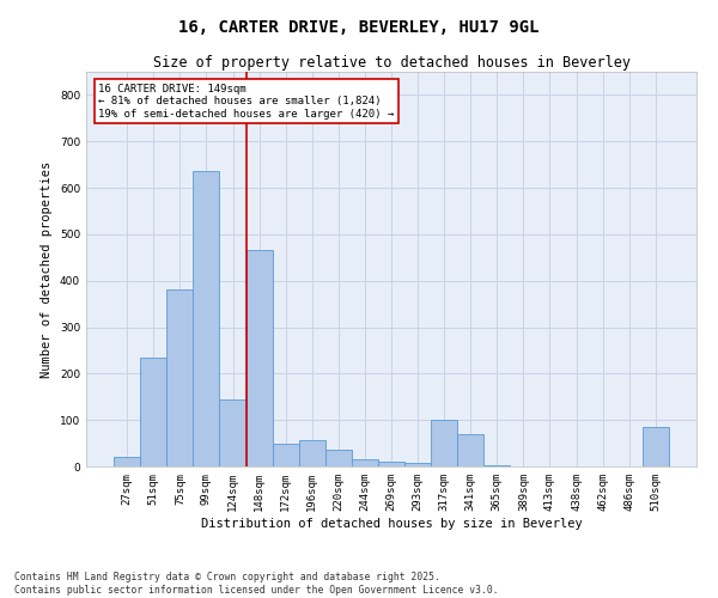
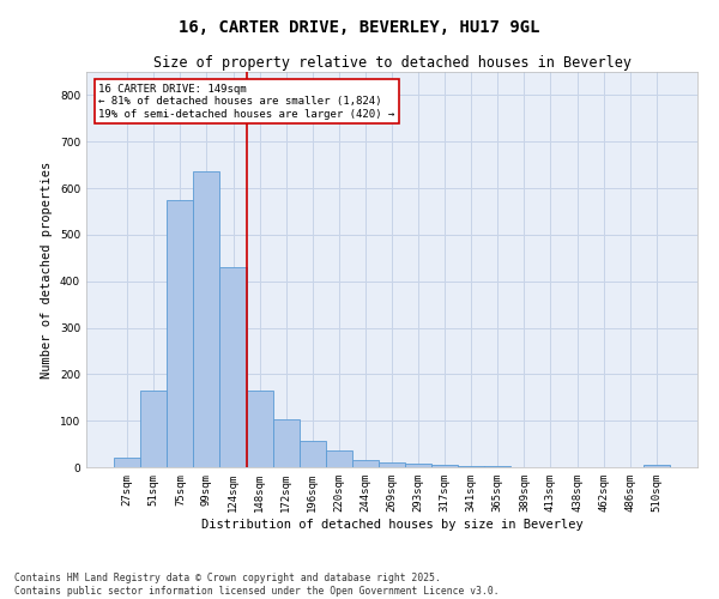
51sqm: 235 -> 165
75sqm: 380 -> 575
124sqm: 145 -> 430
148sqm: 465 -> 165
172sqm: 50 -> 103
317sqm: 100 -> 4
341sqm: 70 -> 2
510sqm: 85 -> 5
